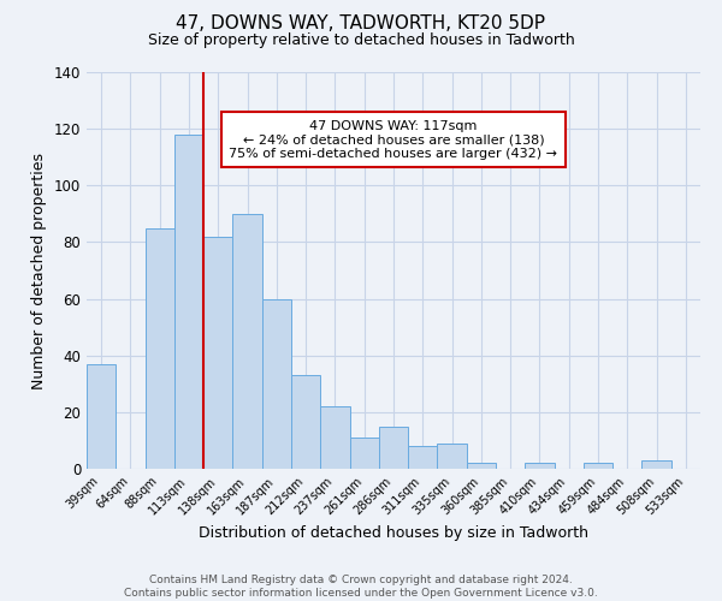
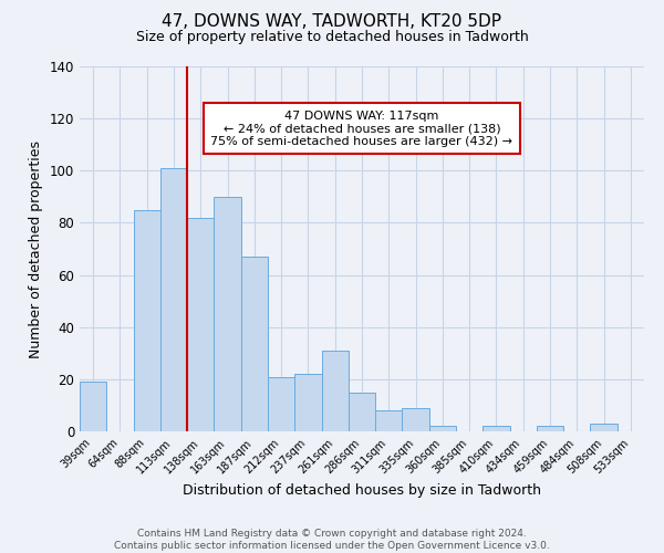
39sqm: 37 -> 19
113sqm: 118 -> 101
187sqm: 60 -> 67
212sqm: 33 -> 21
261sqm: 11 -> 31
